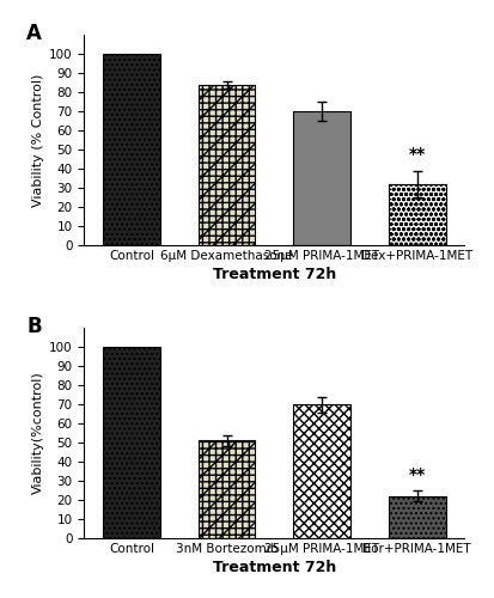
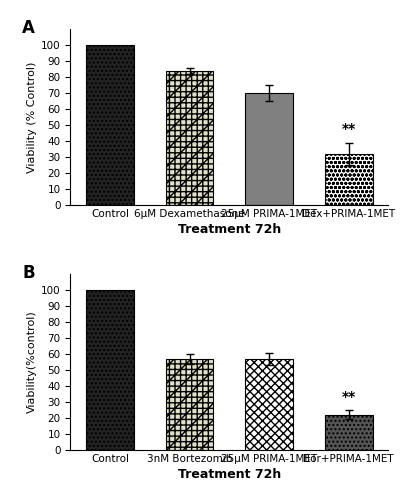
3nM Bortezomib: 51 -> 57
25μM PRIMA-1MET: 70 -> 57
